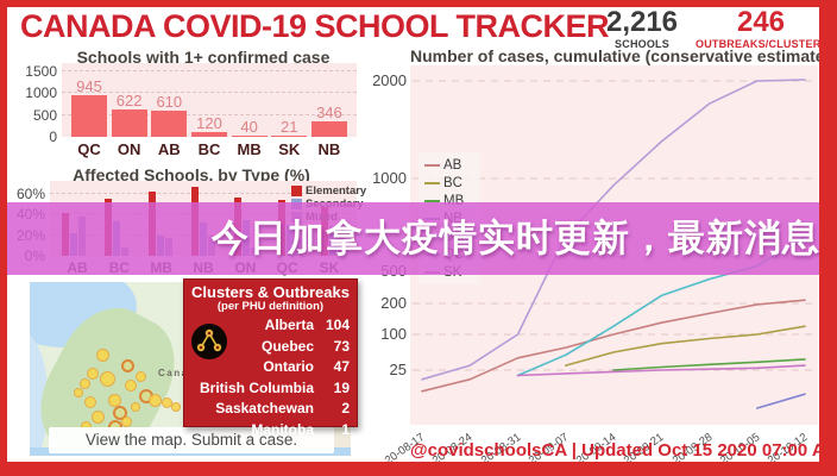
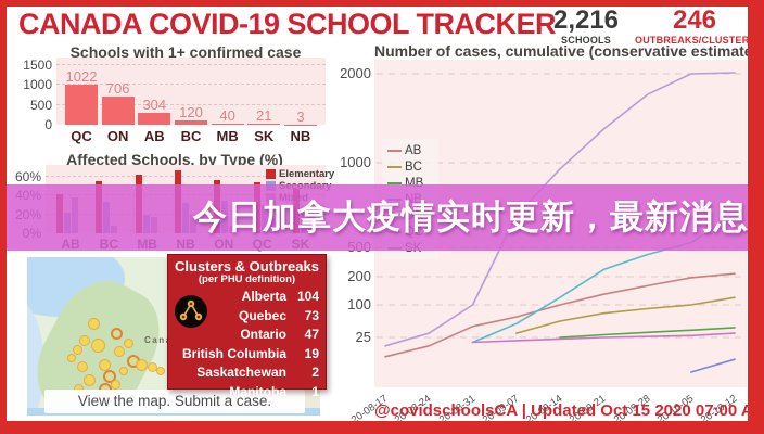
Schools with 1+ confirmed case/QC: 945 -> 1022
Schools with 1+ confirmed case/ON: 622 -> 706
Schools with 1+ confirmed case/AB: 610 -> 304
Schools with 1+ confirmed case/NB: 346 -> 3
